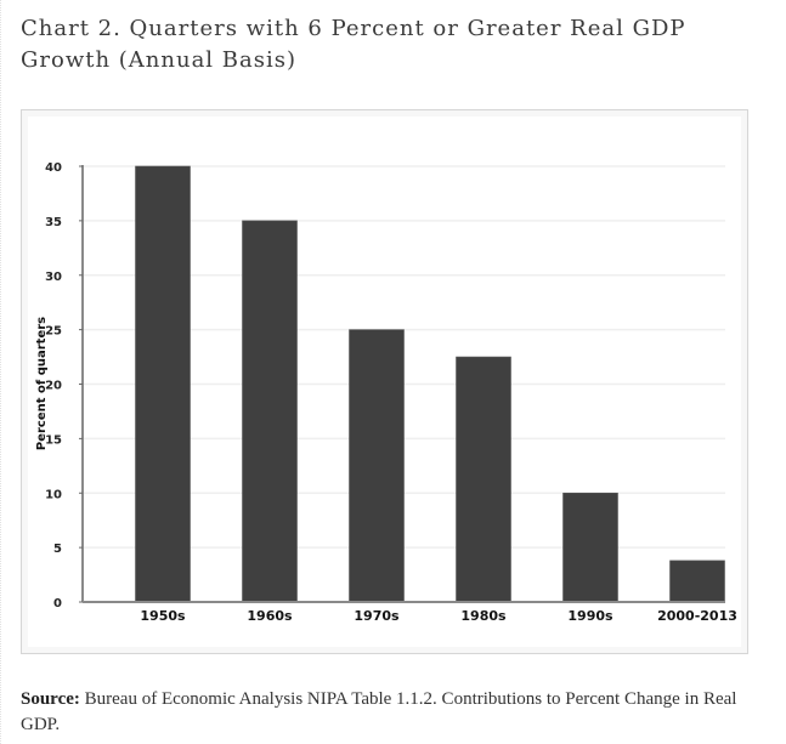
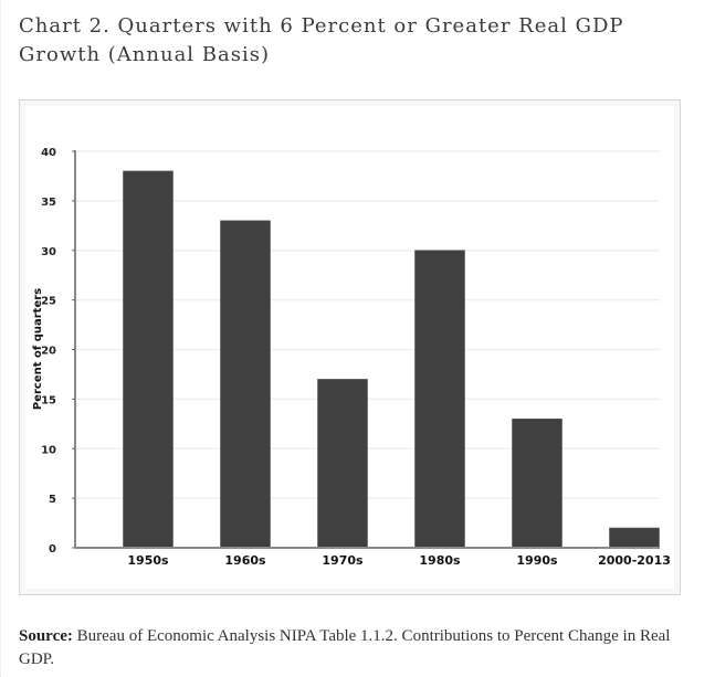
1950s: 40 -> 38
1960s: 35 -> 33
1970s: 25 -> 17
1980s: 22 -> 30
1990s: 10 -> 13
2000-2013: 4 -> 2
